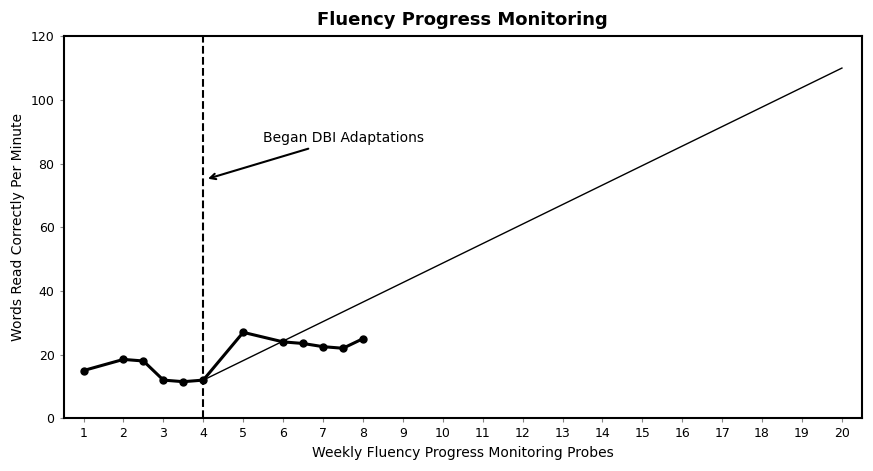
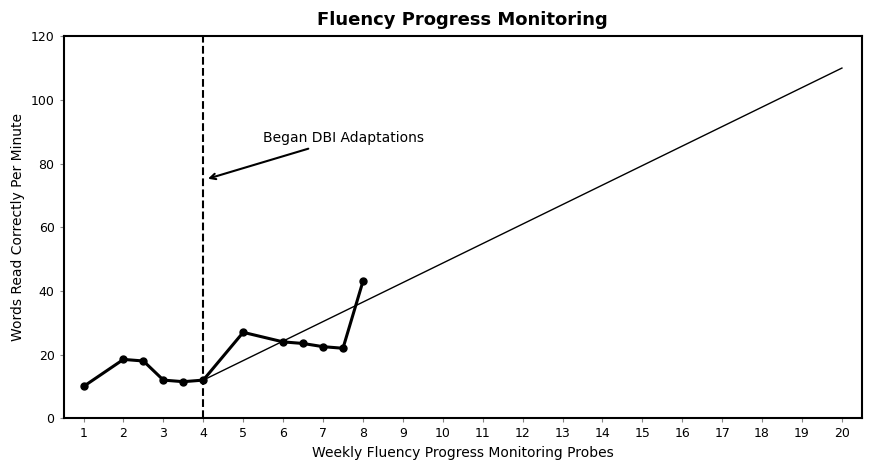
1: 15.0 -> 10.0
8: 25.0 -> 43.0
